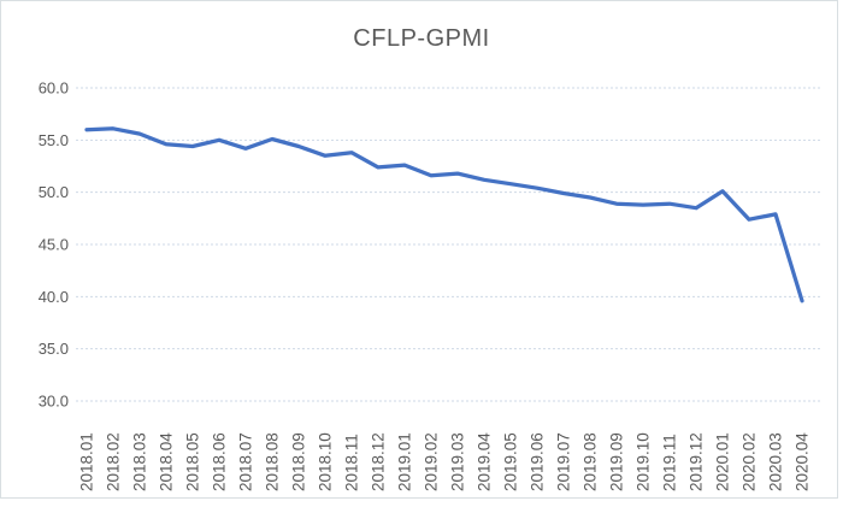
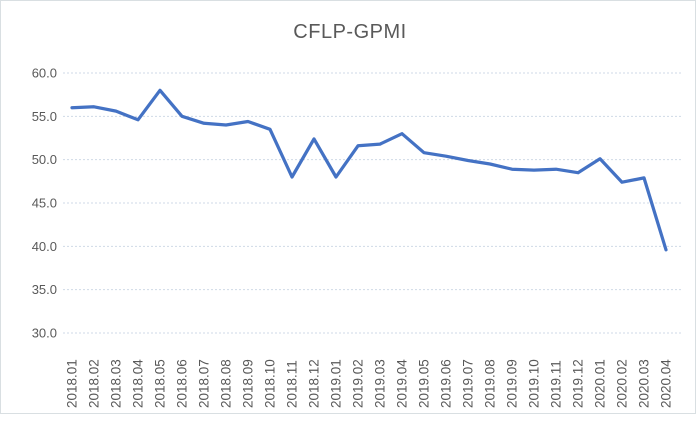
2018.05: 54 -> 58
2018.08: 55 -> 54
2018.11: 54 -> 48
2019.01: 53 -> 48
2019.04: 51 -> 53
